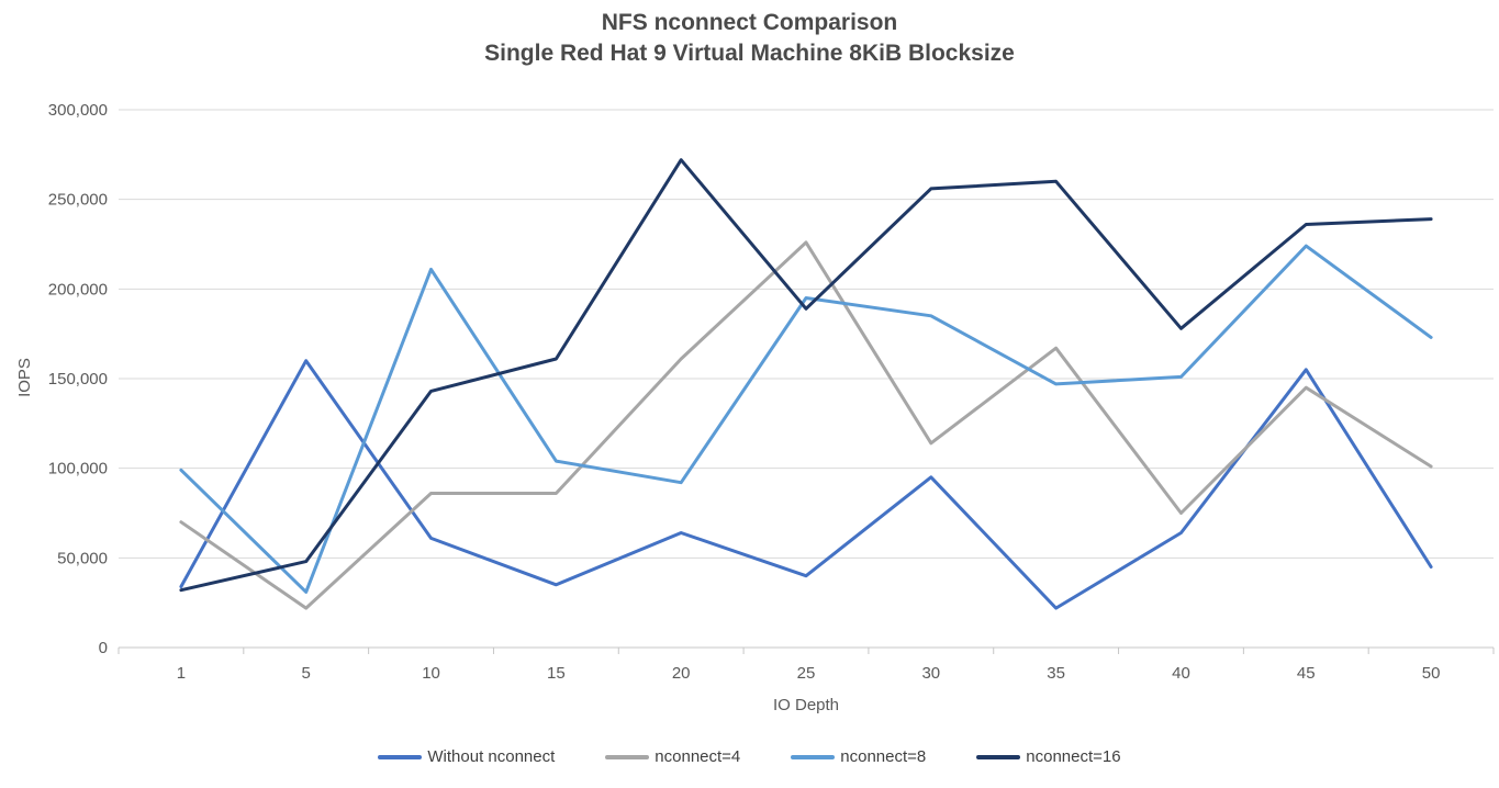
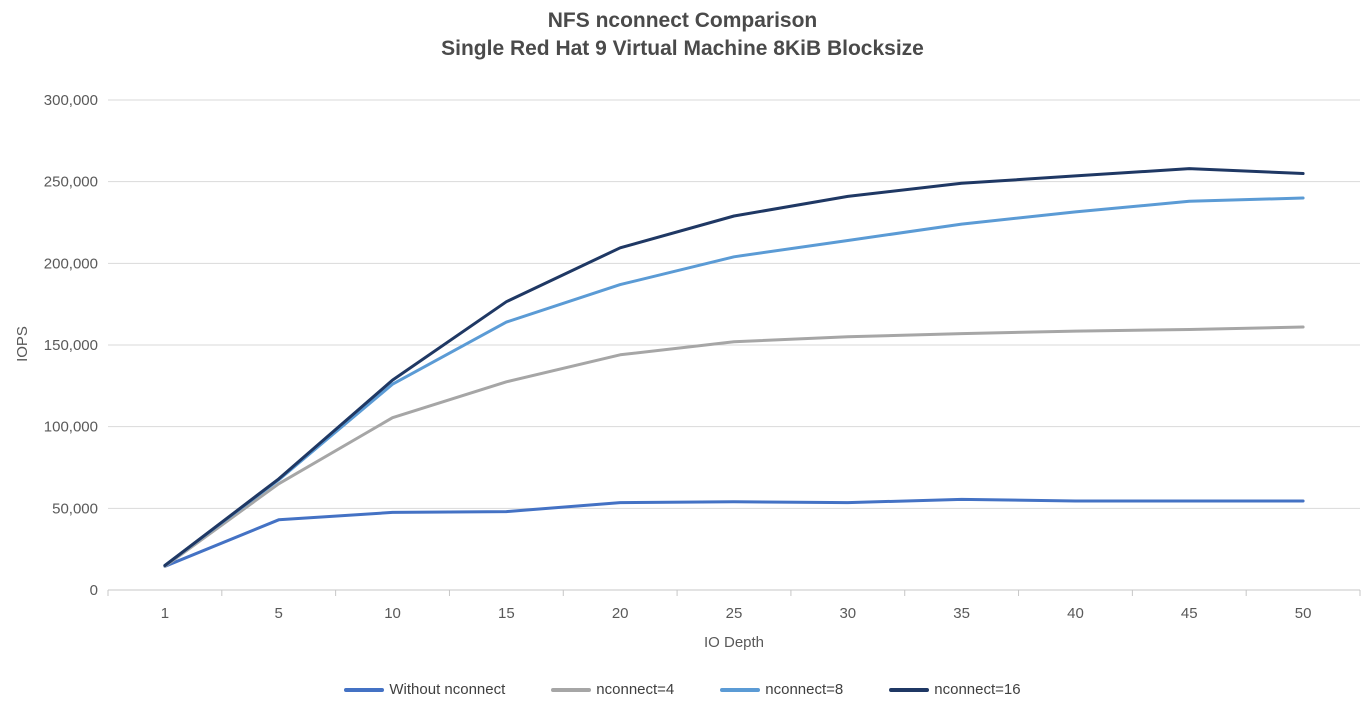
Without nconnect/1: 34000 -> 14000
nconnect=4/1: 70000 -> 14000
nconnect=8/1: 99000 -> 15000
nconnect=16/1: 32000 -> 15000
Without nconnect/5: 160000 -> 43000
nconnect=4/5: 22000 -> 65000
nconnect=8/5: 31000 -> 68000
nconnect=16/5: 48000 -> 68000
Without nconnect/10: 61000 -> 48000
nconnect=4/10: 86000 -> 106000
nconnect=8/10: 211000 -> 126000
nconnect=16/10: 143000 -> 128000
Without nconnect/15: 35000 -> 48000
nconnect=4/15: 86000 -> 128000
nconnect=8/15: 104000 -> 164000
nconnect=16/15: 161000 -> 176000
Without nconnect/20: 64000 -> 54000
nconnect=4/20: 161000 -> 144000
nconnect=8/20: 92000 -> 187000
nconnect=16/20: 272000 -> 210000
Without nconnect/25: 40000 -> 54000
nconnect=4/25: 226000 -> 152000
nconnect=8/25: 195000 -> 204000
nconnect=16/25: 189000 -> 229000
Without nconnect/30: 95000 -> 54000
nconnect=4/30: 114000 -> 155000
nconnect=8/30: 185000 -> 214000
nconnect=16/30: 256000 -> 241000
Without nconnect/35: 22000 -> 56000
nconnect=4/35: 167000 -> 157000
nconnect=8/35: 147000 -> 224000
nconnect=16/35: 260000 -> 249000
Without nconnect/40: 64000 -> 54000
nconnect=4/40: 75000 -> 158000
nconnect=8/40: 151000 -> 232000
nconnect=16/40: 178000 -> 254000
Without nconnect/45: 155000 -> 54000
nconnect=4/45: 145000 -> 160000
nconnect=8/45: 224000 -> 238000
nconnect=16/45: 236000 -> 258000
Without nconnect/50: 45000 -> 54000
nconnect=4/50: 101000 -> 161000
nconnect=8/50: 173000 -> 240000
nconnect=16/50: 239000 -> 255000
